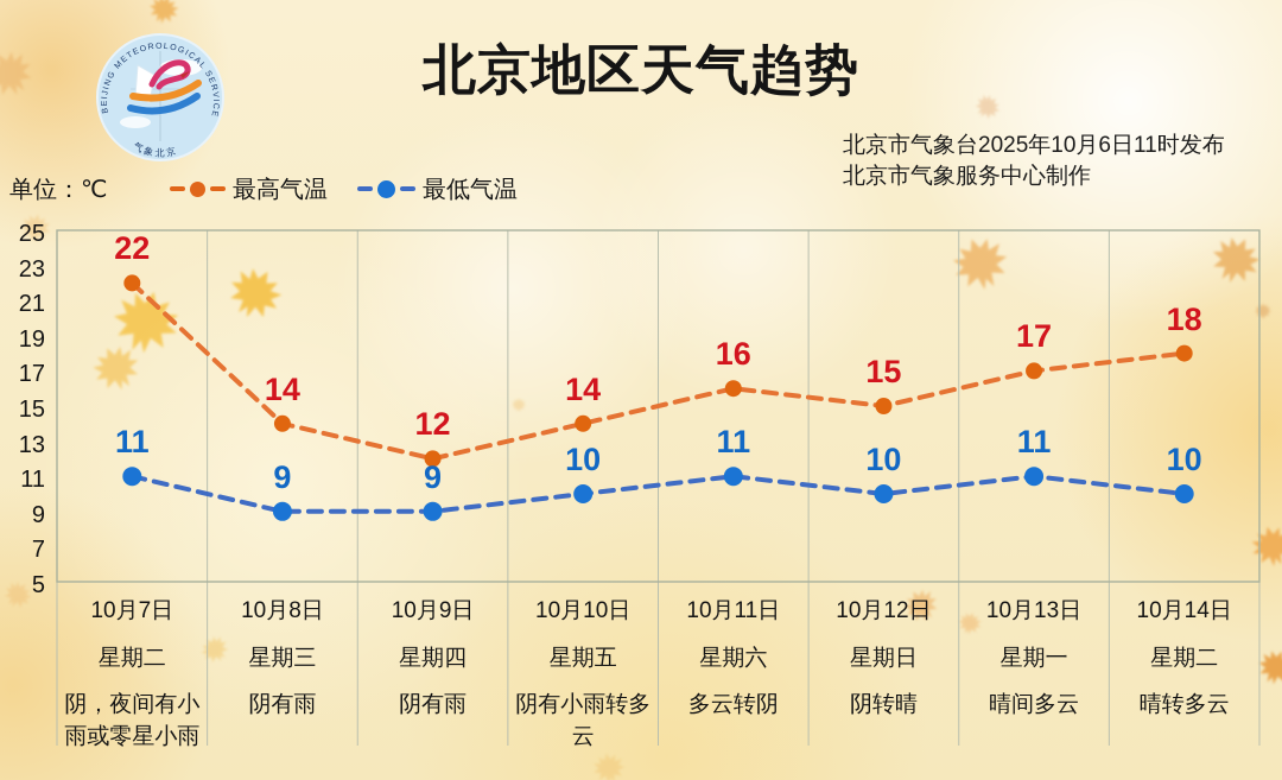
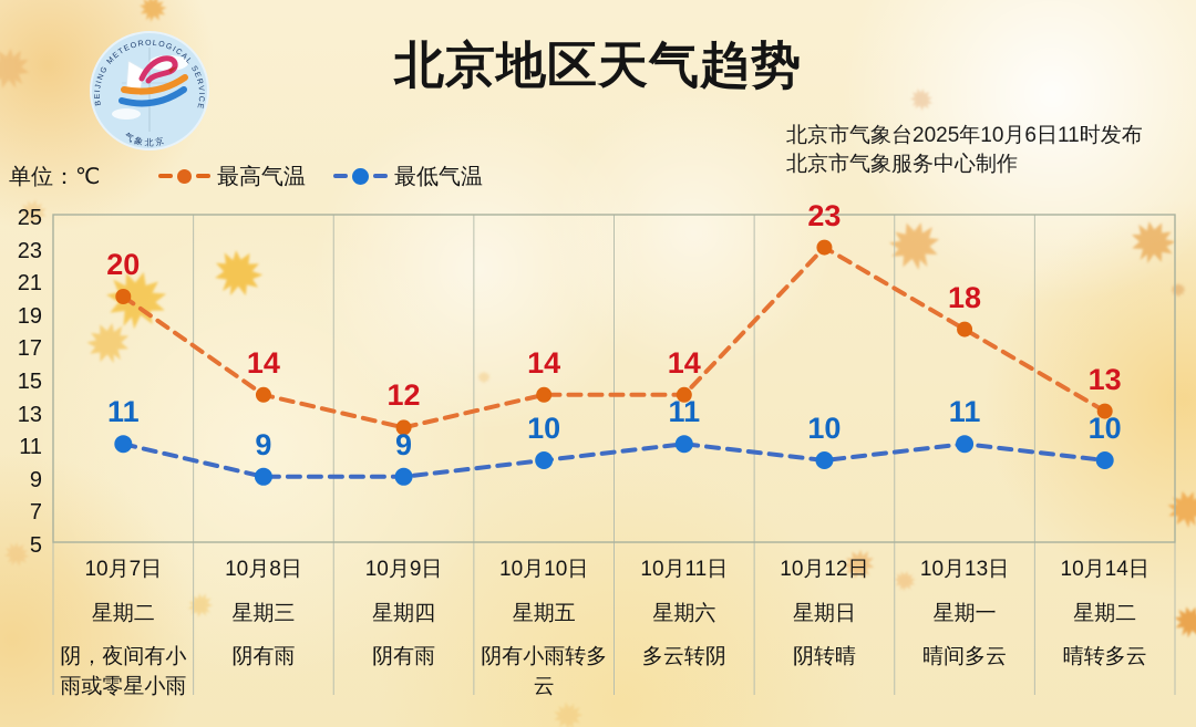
最高气温/10月7日: 22 -> 20
最高气温/10月11日: 16 -> 14
最高气温/10月12日: 15 -> 23
最高气温/10月13日: 17 -> 18
最高气温/10月14日: 18 -> 13
